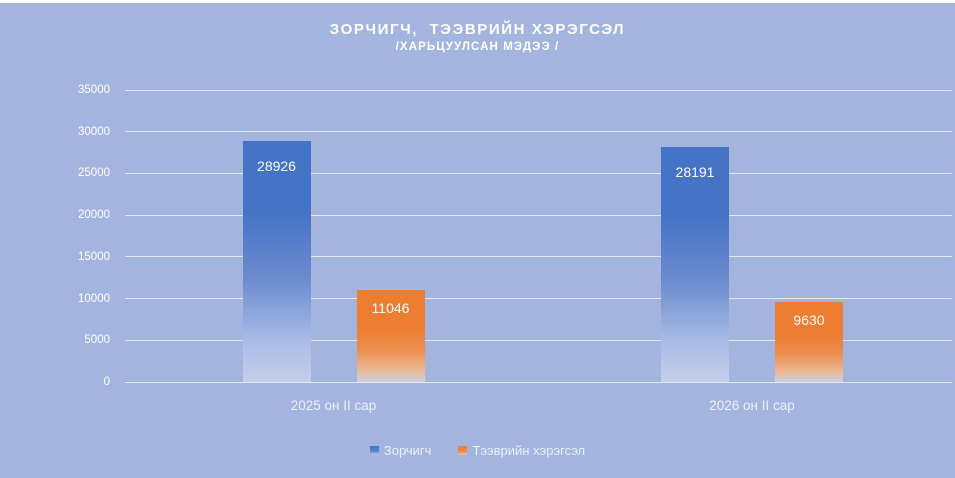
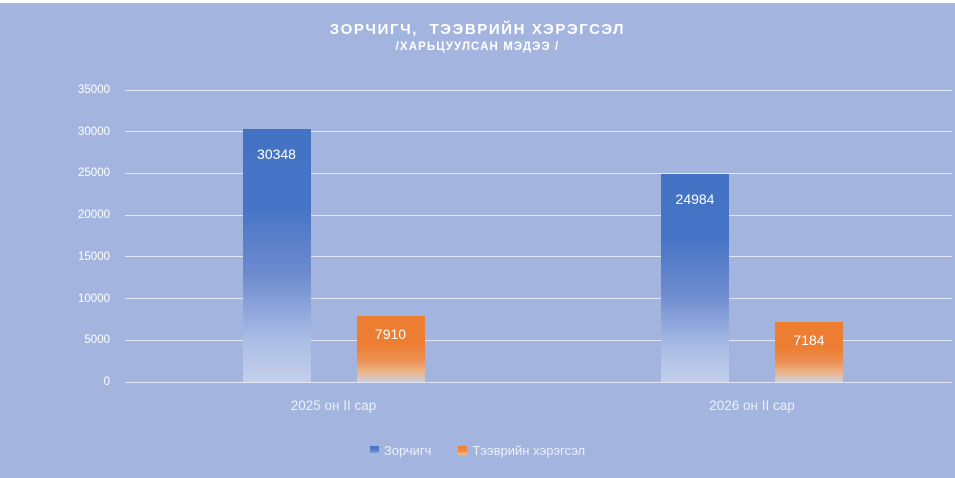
Зорчигч/2025 он II сар: 28926 -> 30348
Тээврийн хэрэгсэл/2025 он II сар: 11046 -> 7910
Зорчигч/2026 он II сар: 28191 -> 24984
Тээврийн хэрэгсэл/2026 он II сар: 9630 -> 7184
